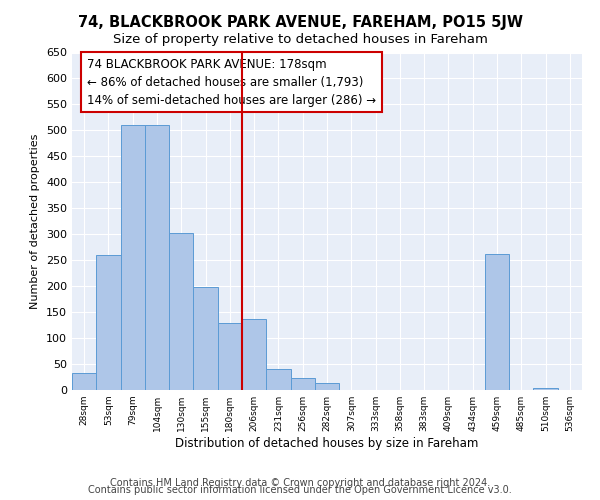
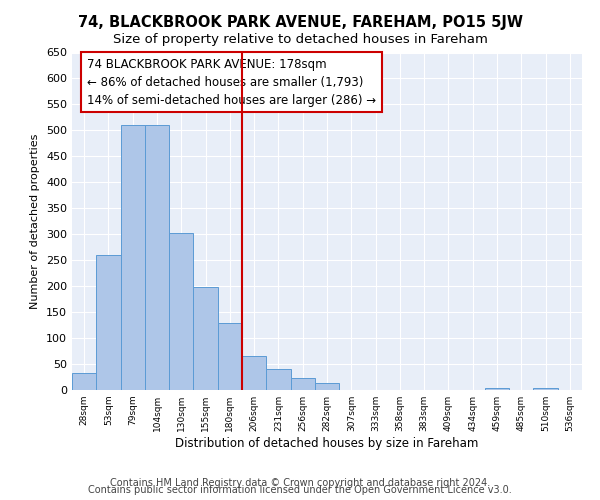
206sqm: 136 -> 65
459sqm: 262 -> 3
